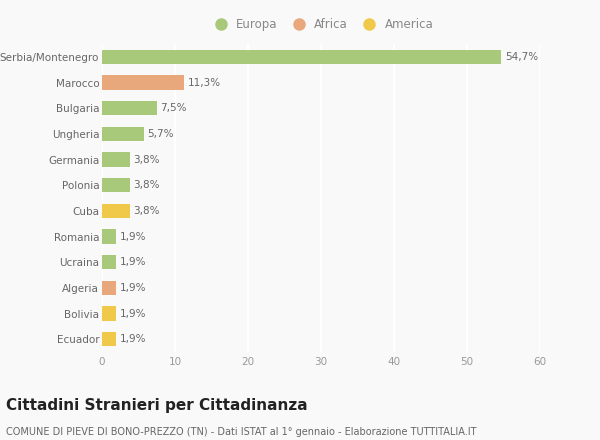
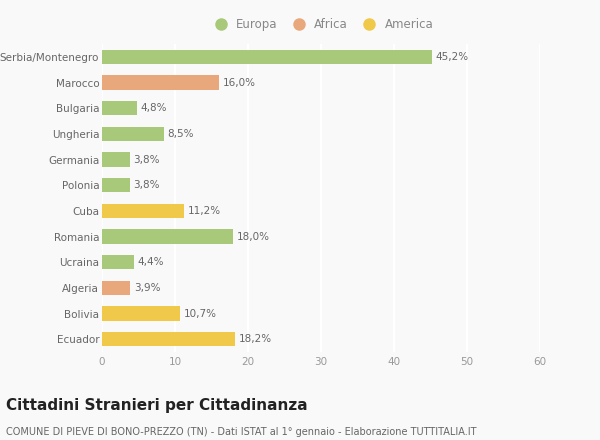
Serbia/Montenegro: 54,7% -> 45,2%
Marocco: 11,3% -> 16,0%
Bulgaria: 7,5% -> 4,8%
Ungheria: 5,7% -> 8,5%
Cuba: 3,8% -> 11,2%
Romania: 1,9% -> 18,0%
Ucraina: 1,9% -> 4,4%
Algeria: 1,9% -> 3,9%
Bolivia: 1,9% -> 10,7%
Ecuador: 1,9% -> 18,2%
